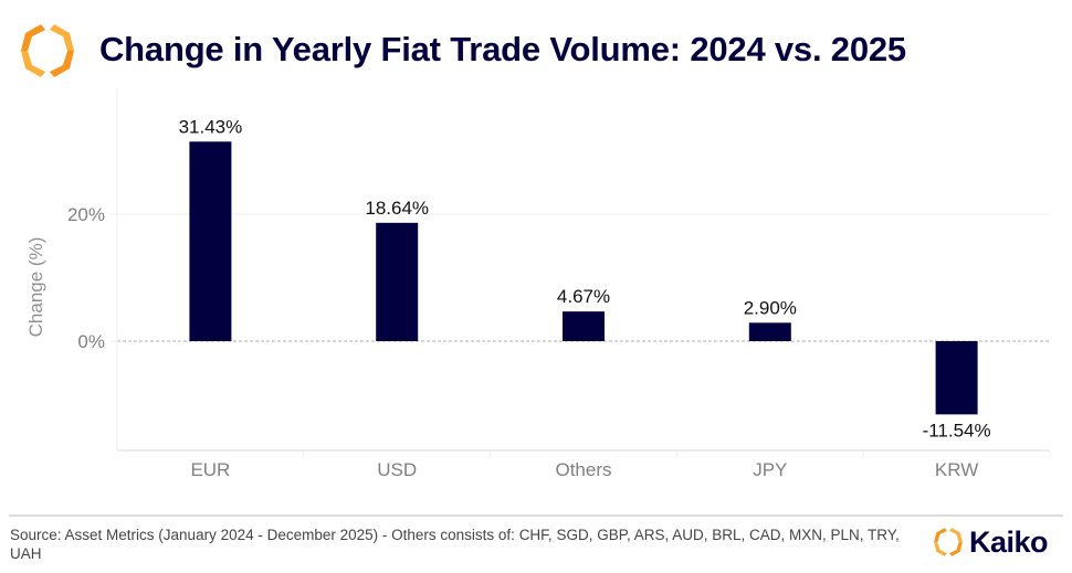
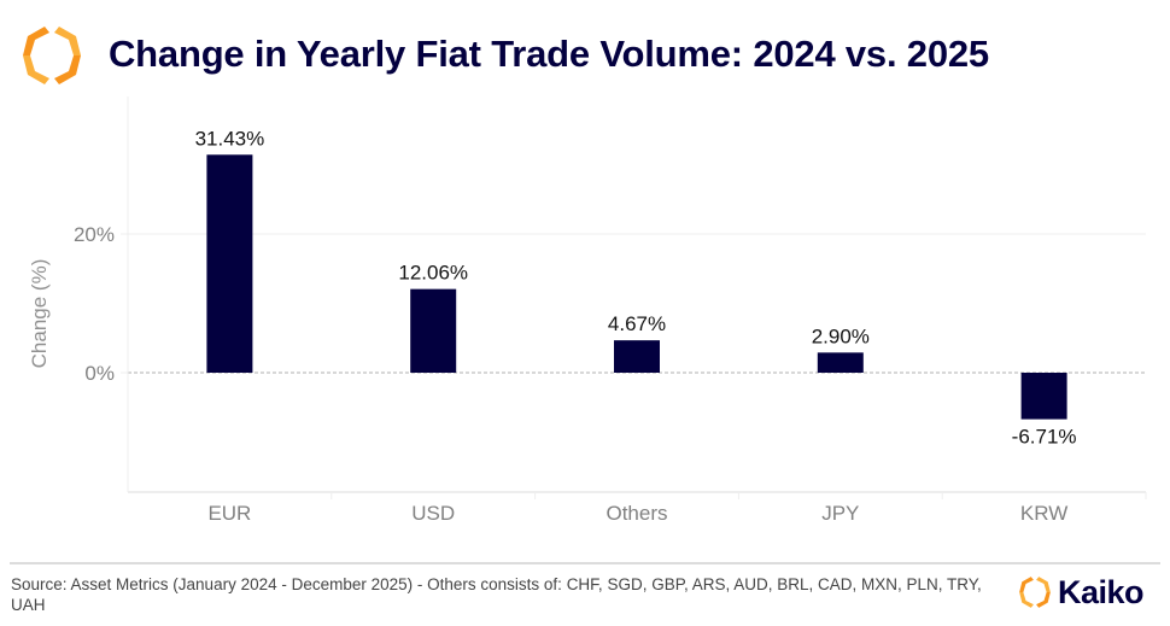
USD: 18.64% -> 12.06%
KRW: -11.54% -> -6.71%
